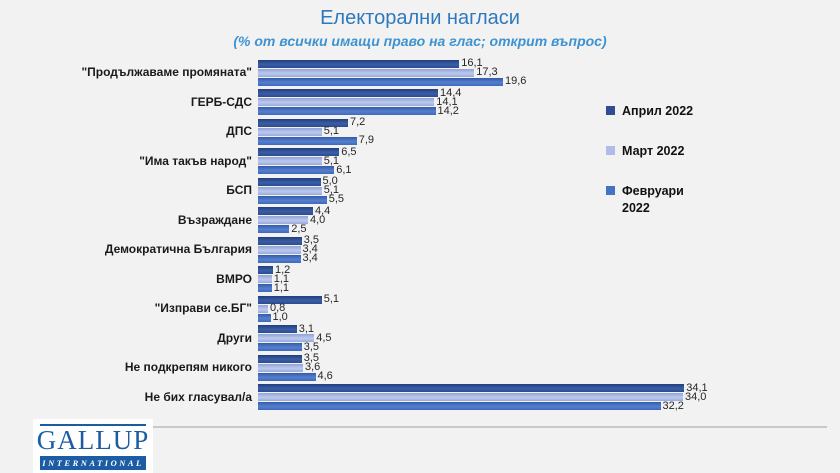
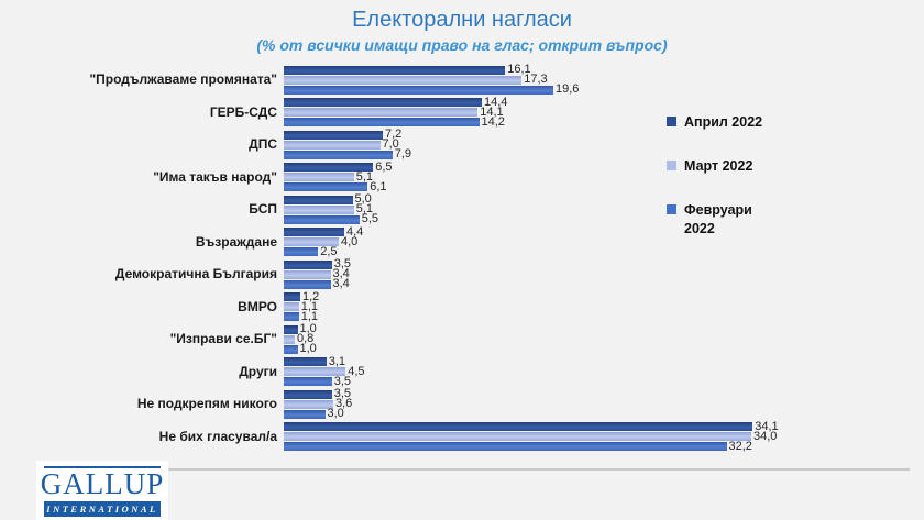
Март 2022/ДПС: 5,1 -> 7,0
Април 2022/"Изправи се.БГ": 5,1 -> 1,0
Февруари 2022/Не подкрепям никого: 4,6 -> 3,0
